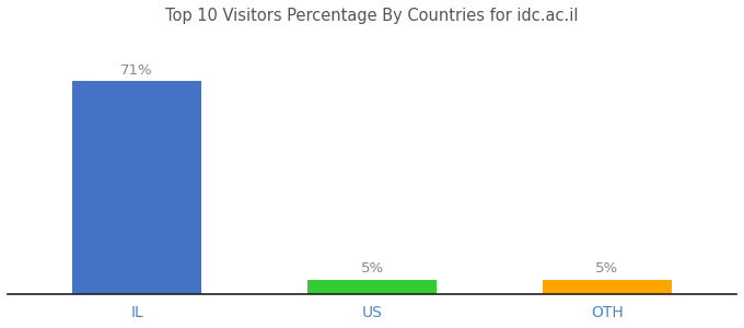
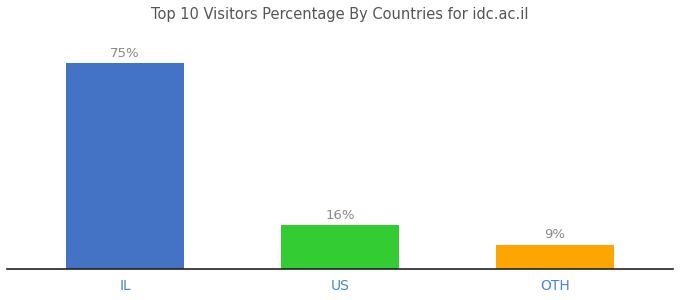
IL: 71% -> 75%
US: 5% -> 16%
OTH: 5% -> 9%
